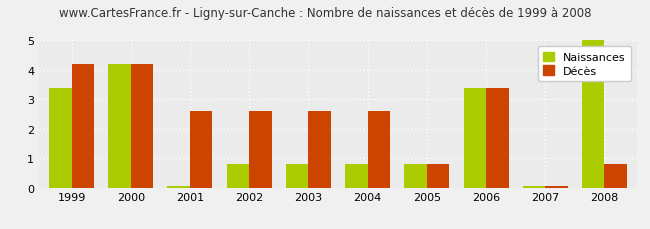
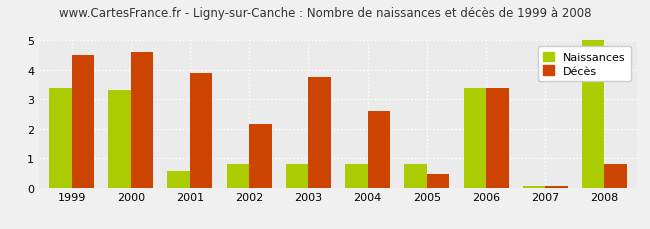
Décès/1999: 4.20 -> 4.50
Naissances/2000: 4.20 -> 3.30
Décès/2000: 4.20 -> 4.60
Naissances/2001: 0.05 -> 0.55
Décès/2001: 2.60 -> 3.90
Décès/2002: 2.60 -> 2.15
Décès/2003: 2.60 -> 3.75
Décès/2005: 0.80 -> 0.45
